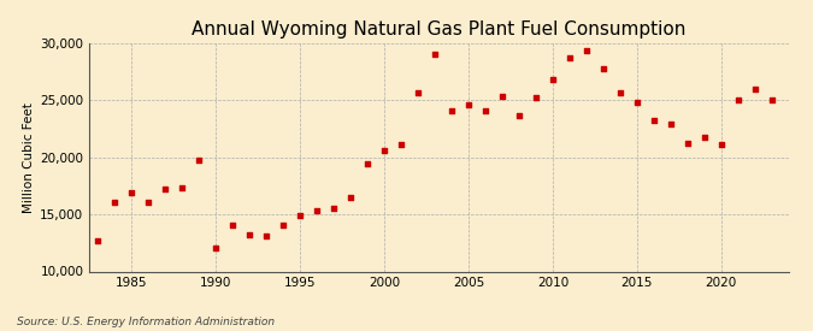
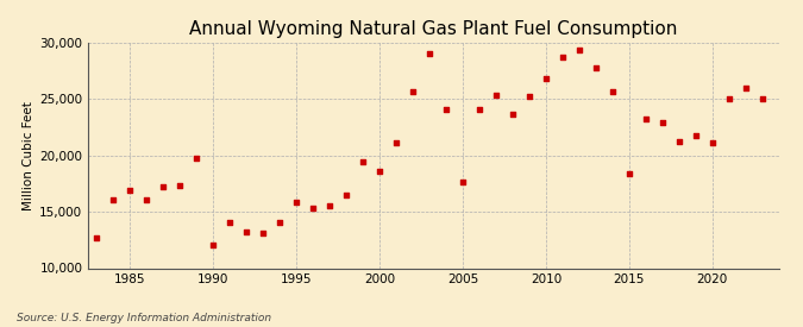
1995: 14,900 -> 15,800
2000: 20,600 -> 18,600
2005: 24,600 -> 17,600
2015: 24,800 -> 18,400
